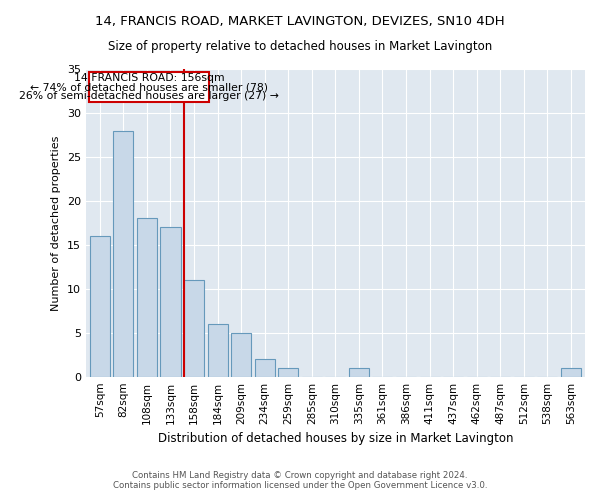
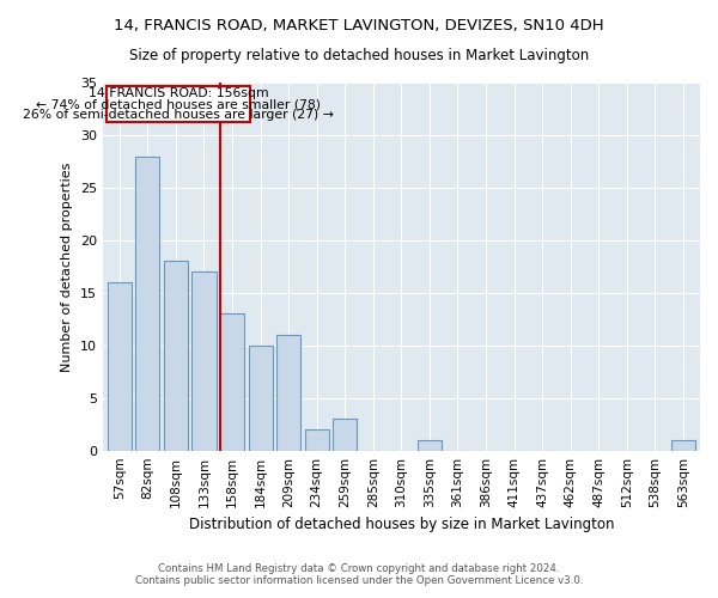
158sqm: 11 -> 13
184sqm: 6 -> 10
209sqm: 5 -> 11
259sqm: 1 -> 3
